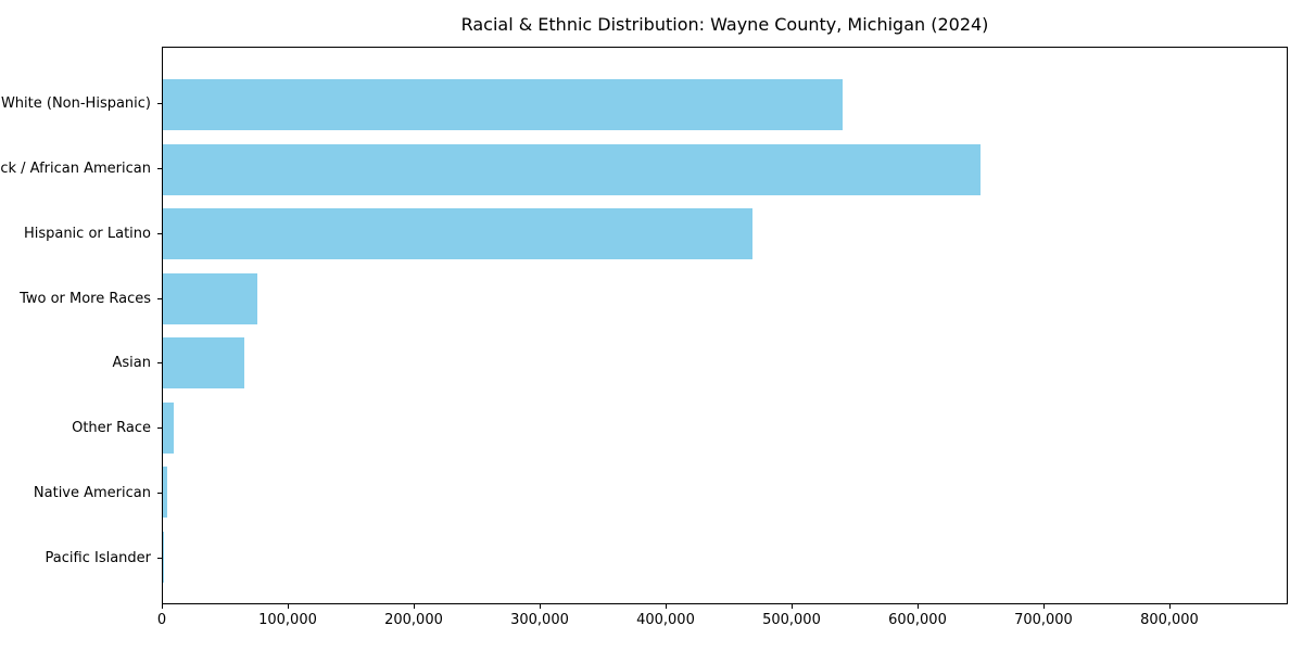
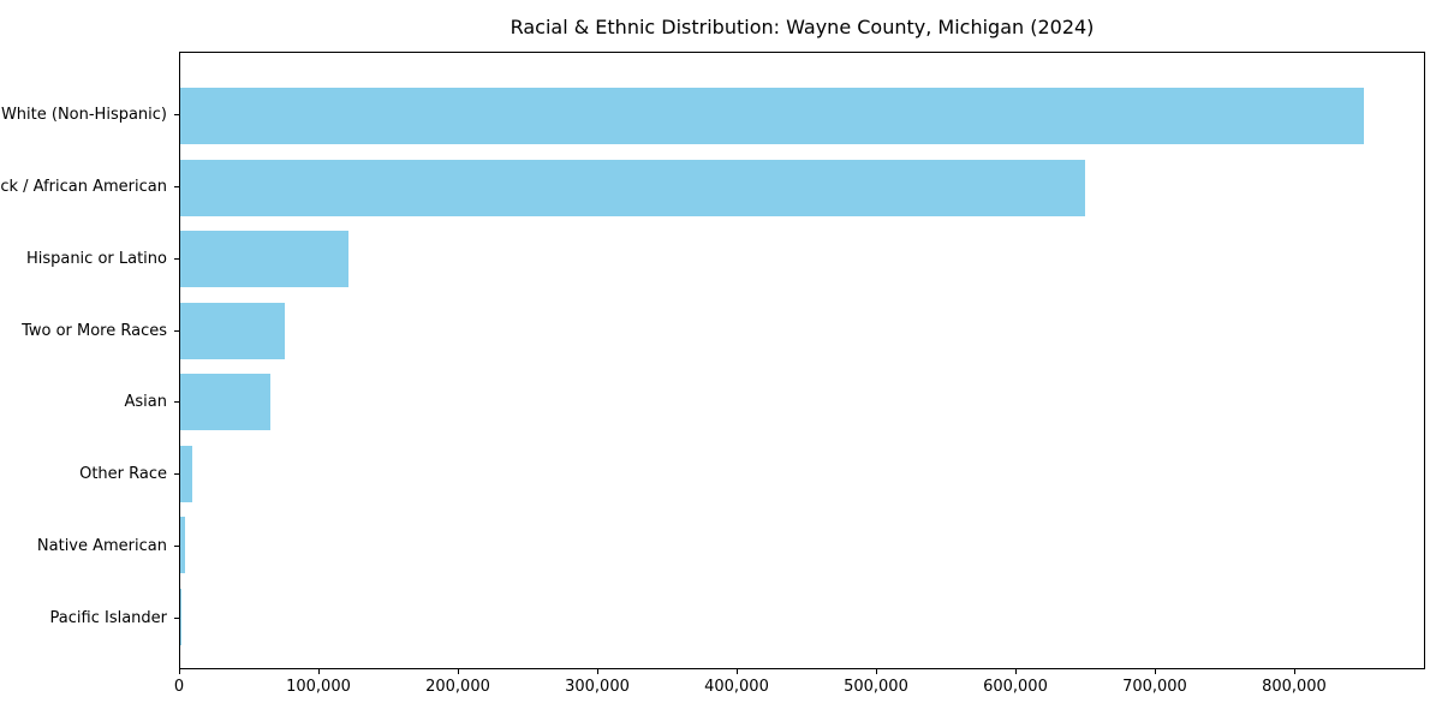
White (Non-Hispanic): 541000 -> 851000
Hispanic or Latino: 469000 -> 121000
